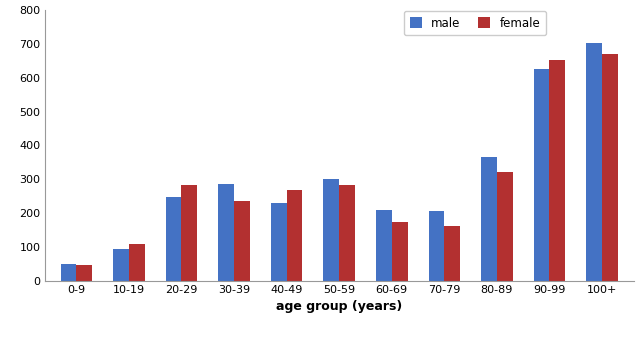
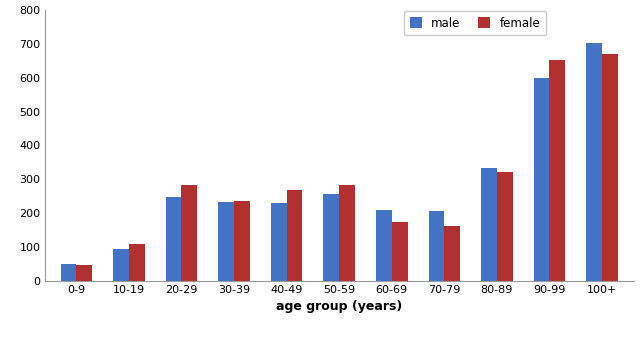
male/30-39: 285 -> 232
male/50-59: 300 -> 256
male/80-89: 365 -> 332
male/90-99: 625 -> 598
